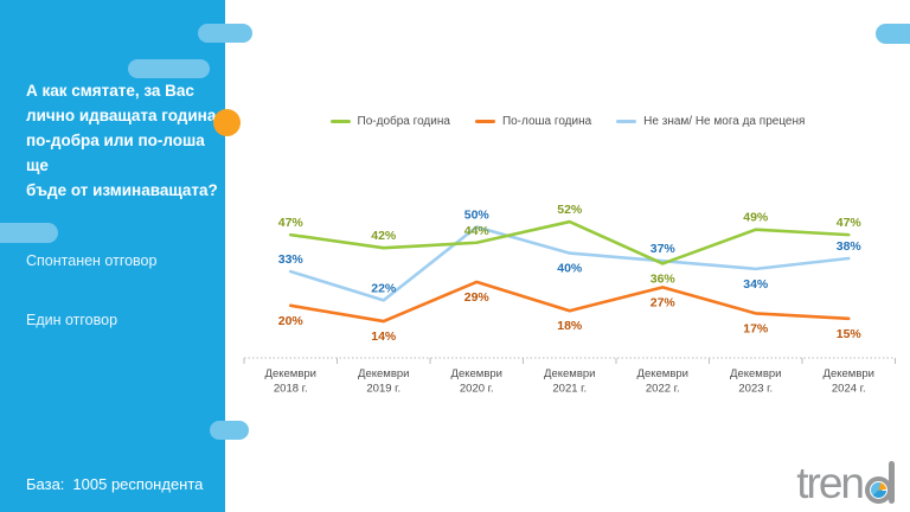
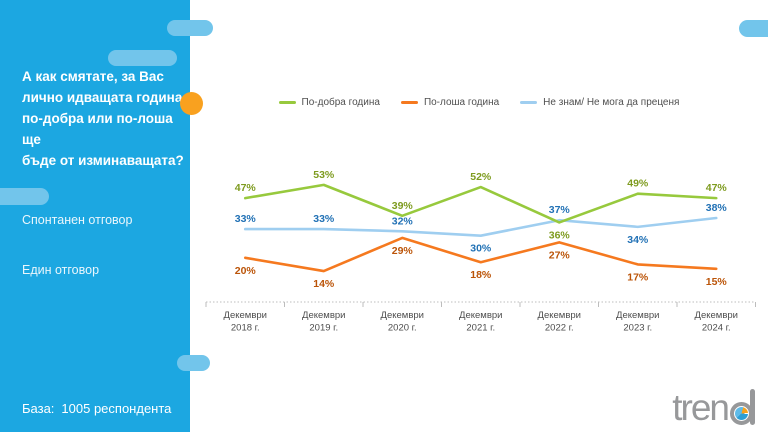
По-добра година/Декември 2019 г.: 42% -> 53%
Не знам/ Не мога да преценя/Декември 2019 г.: 22% -> 33%
По-добра година/Декември 2020 г.: 44% -> 39%
Не знам/ Не мога да преценя/Декември 2020 г.: 50% -> 32%
Не знам/ Не мога да преценя/Декември 2021 г.: 40% -> 30%
